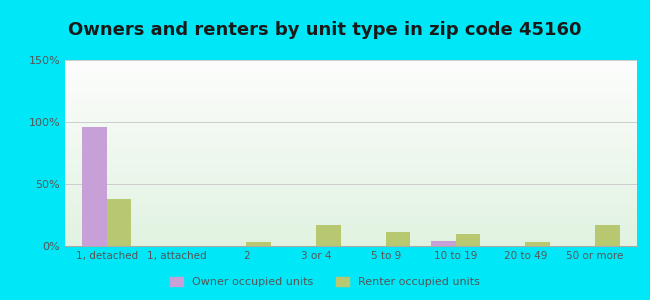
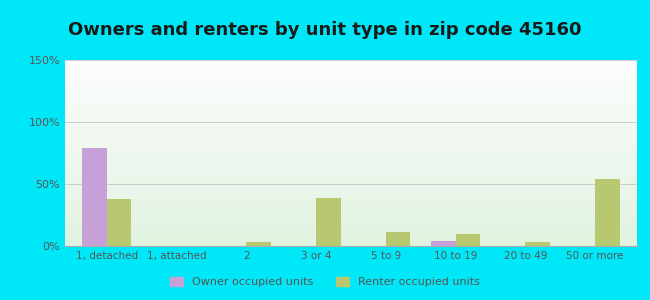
Owner occupied units/1, detached: 96% -> 79%
Renter occupied units/3 or 4: 17% -> 39%
Renter occupied units/50 or more: 17% -> 54%
